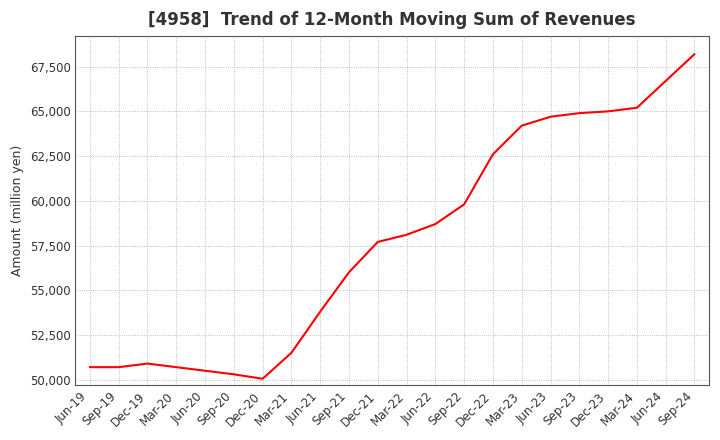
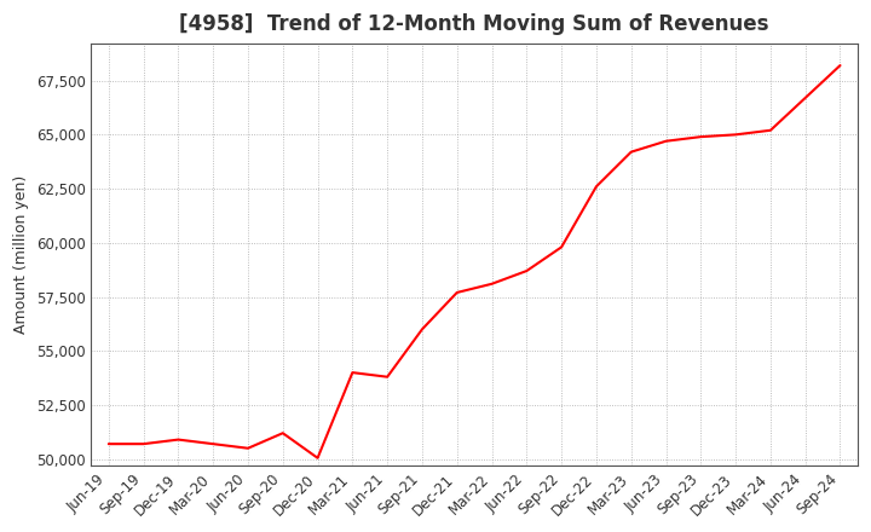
Sep-20: 50,300 -> 51,200
Mar-21: 51,500 -> 54,000
